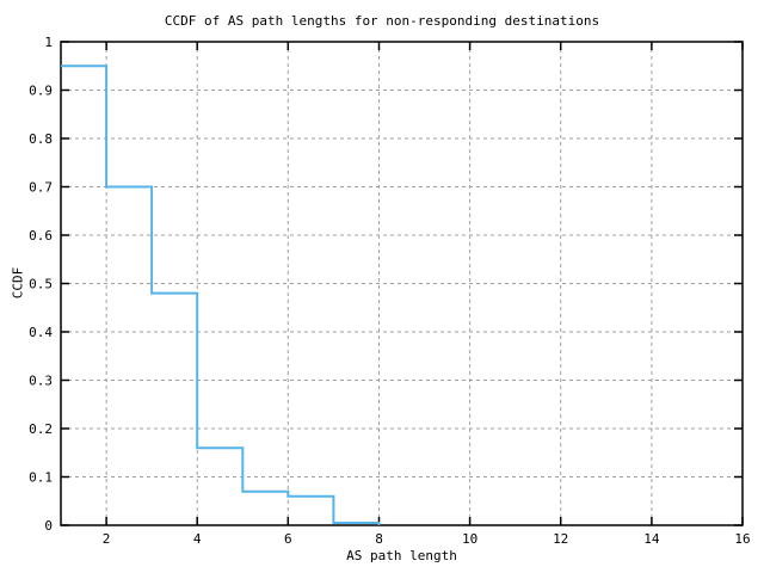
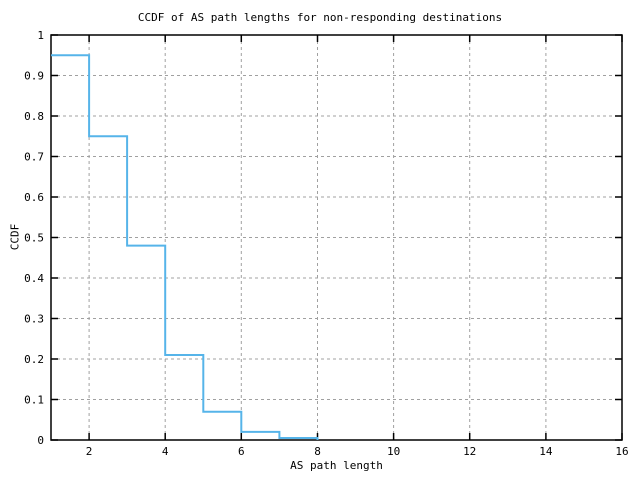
2: 0.70 -> 0.75
4: 0.16 -> 0.21
6: 0.06 -> 0.02
